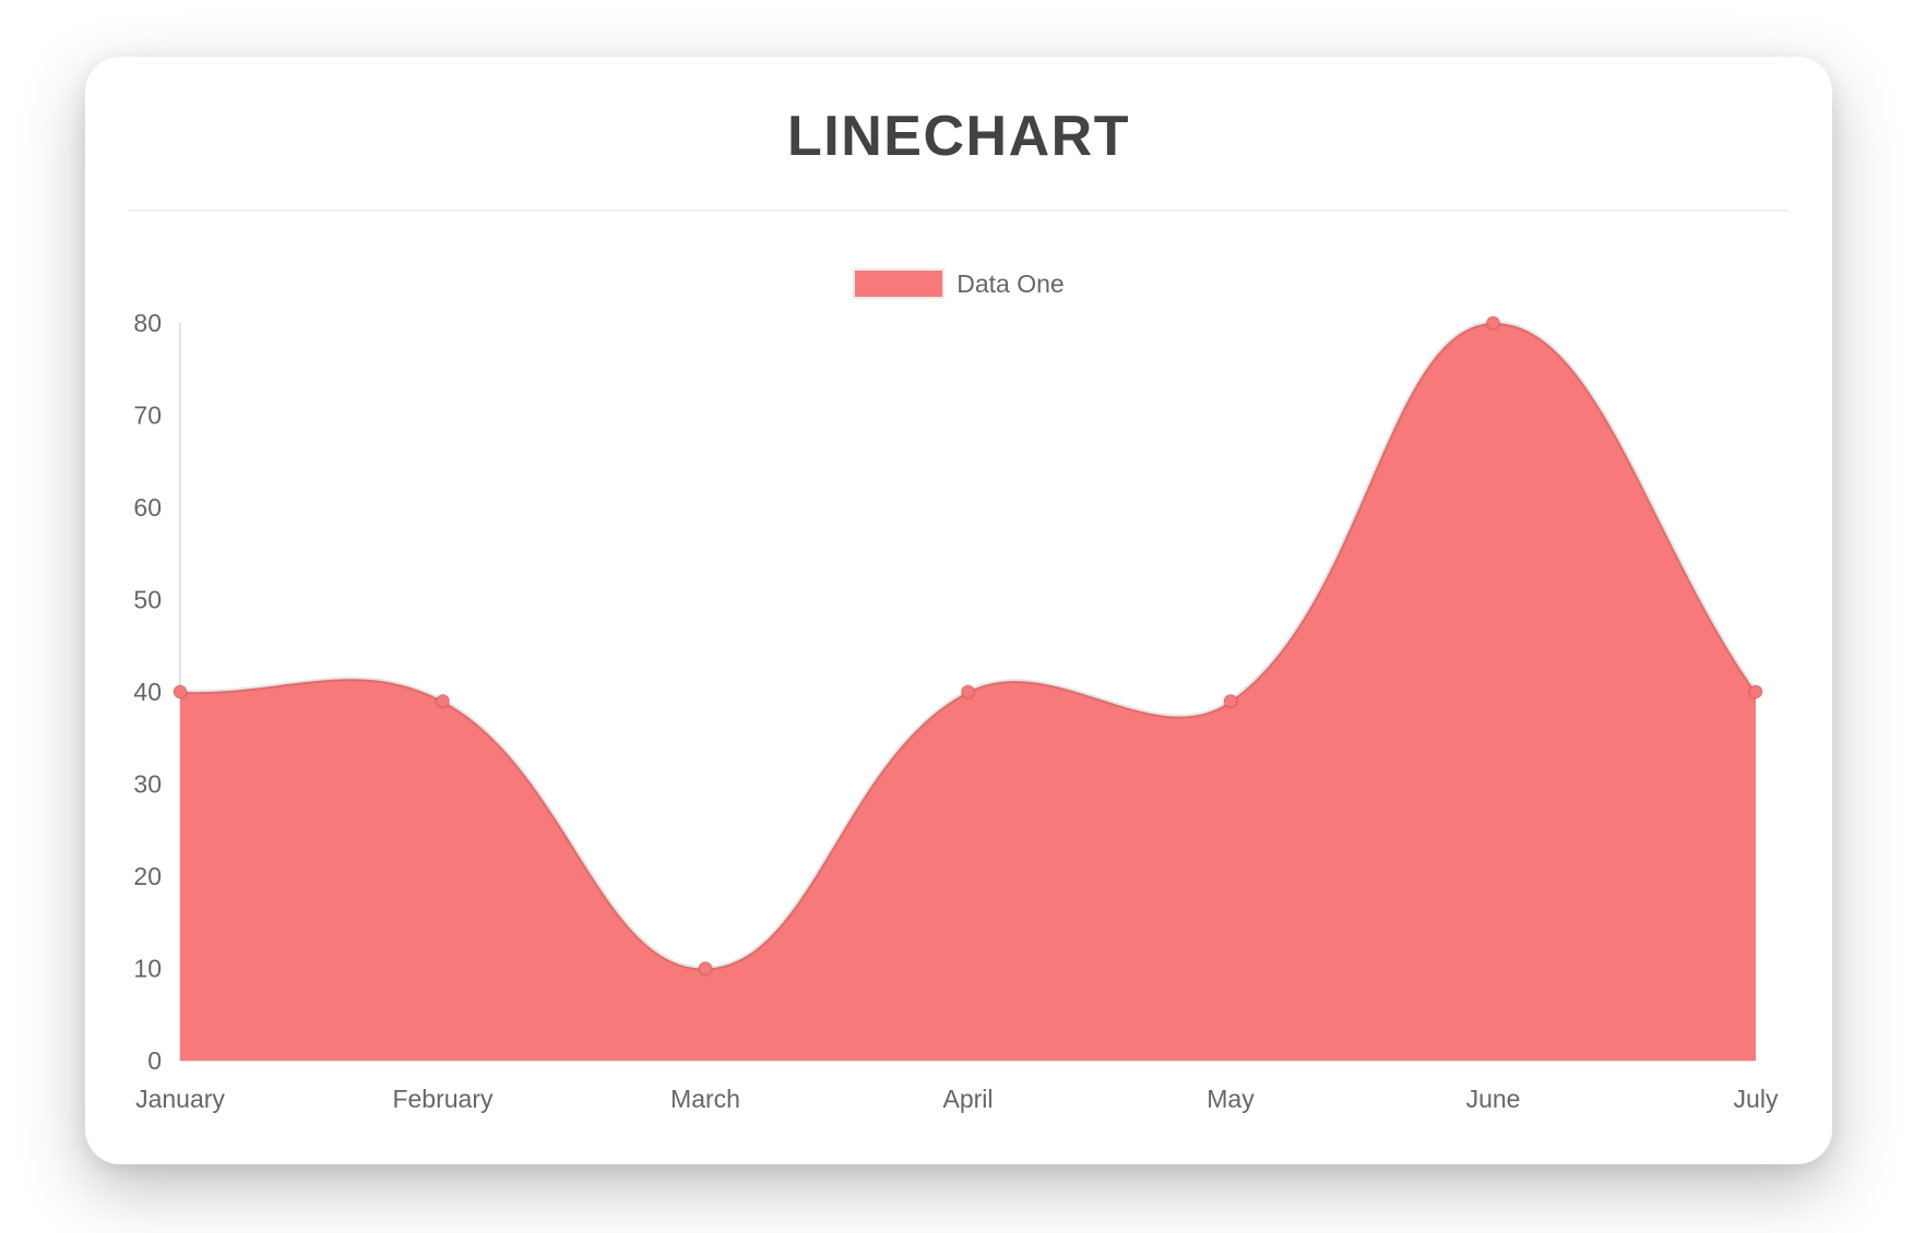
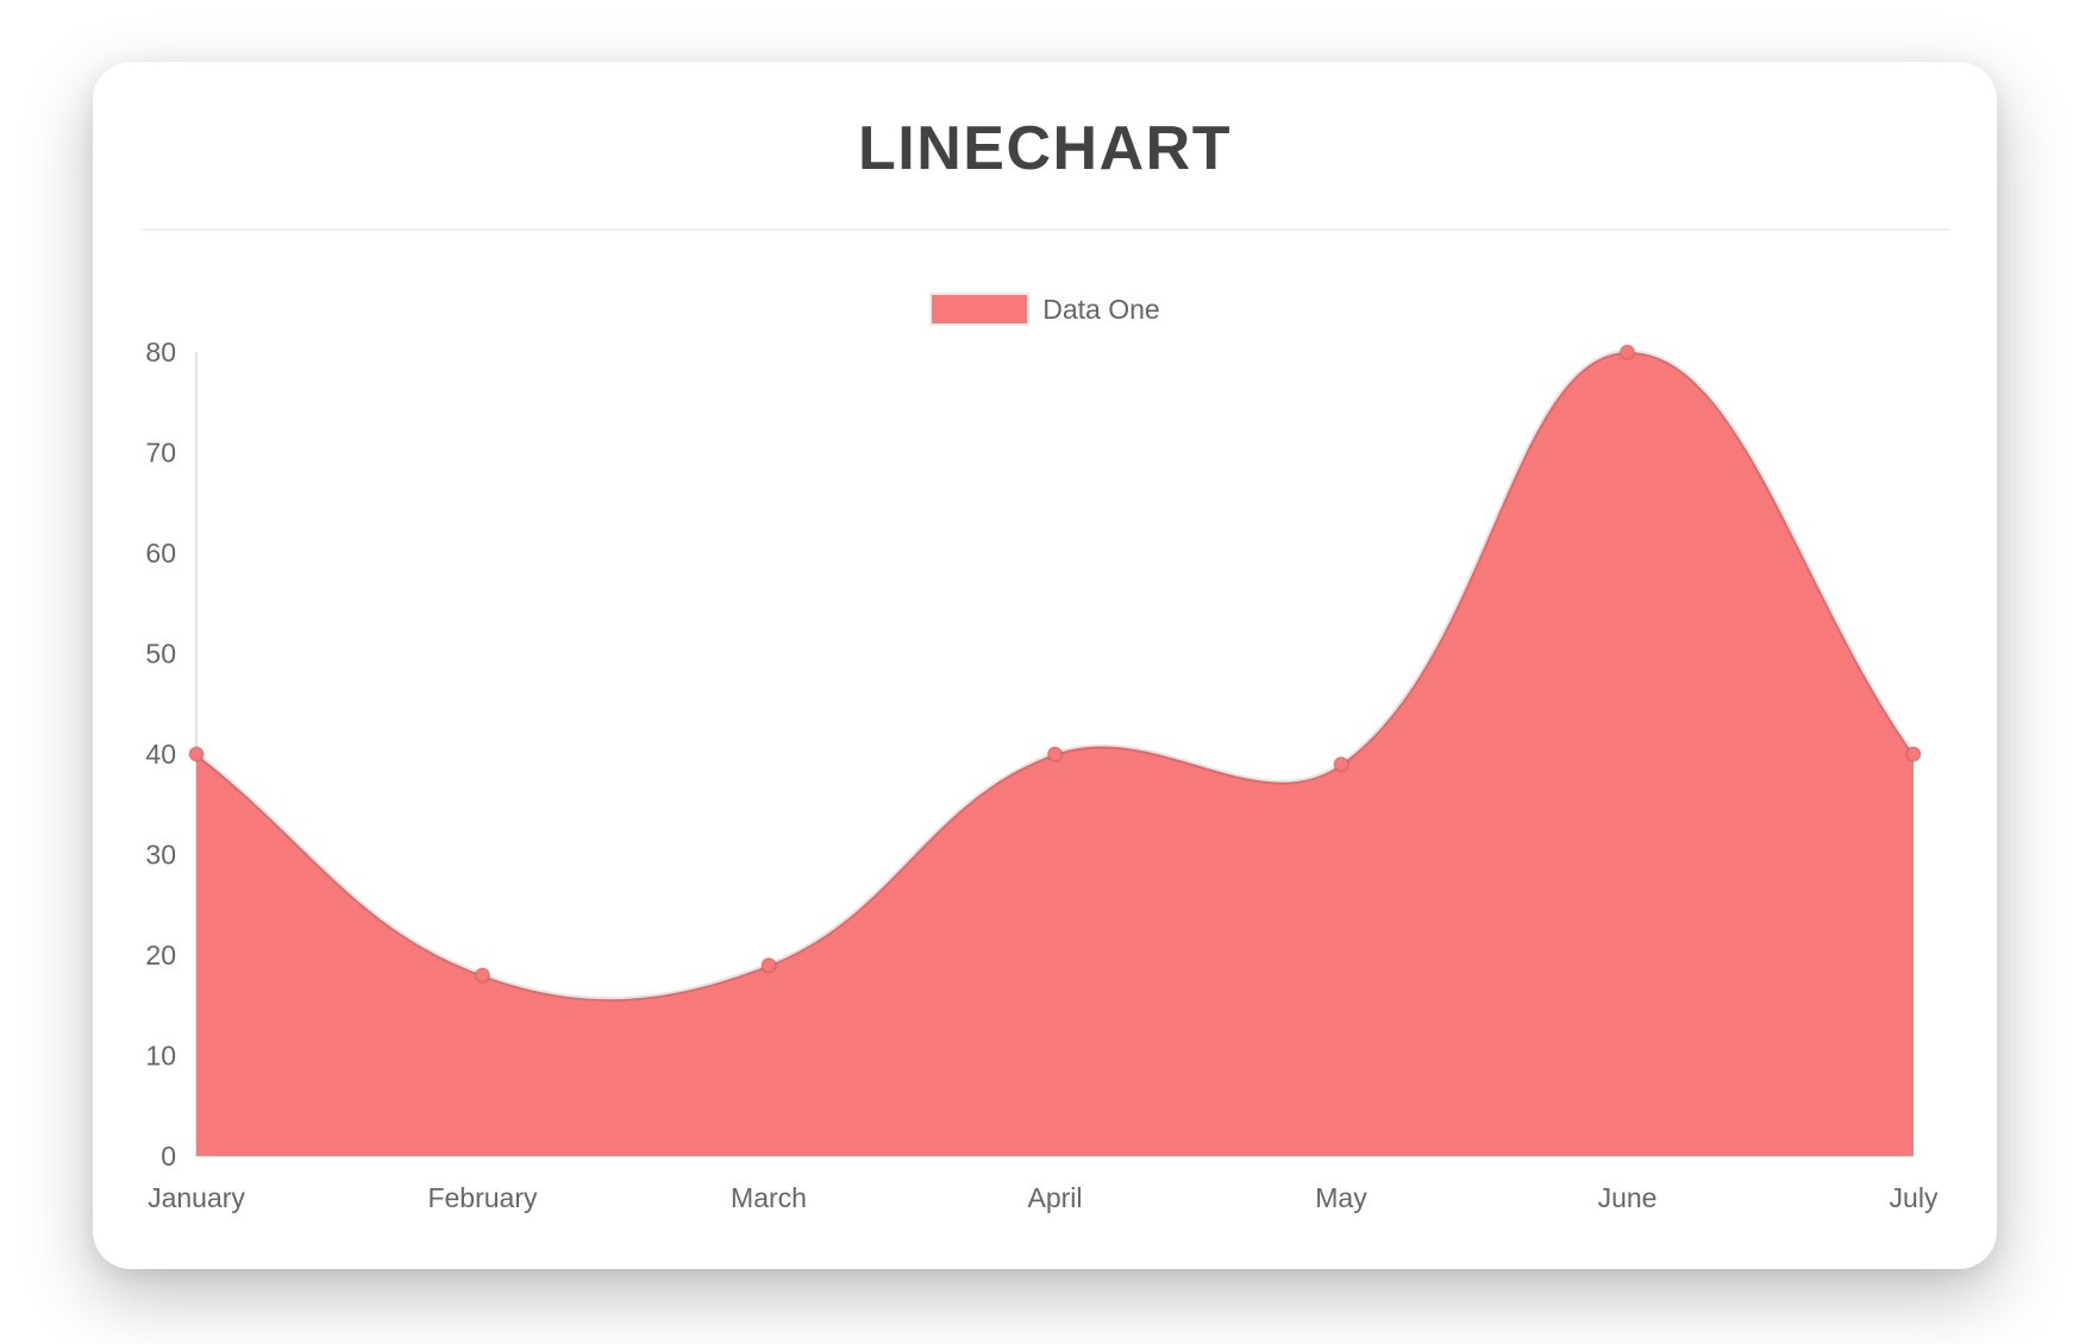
February: 39 -> 18
March: 10 -> 19
